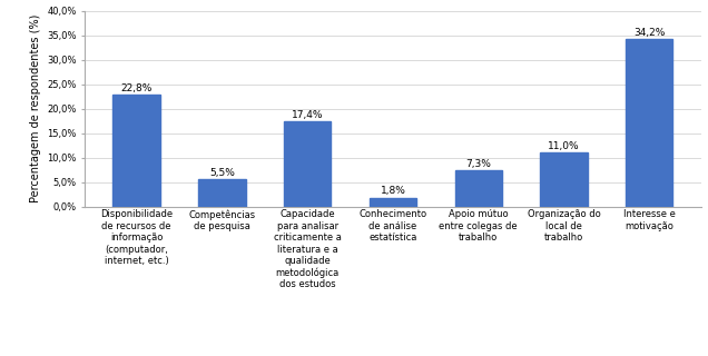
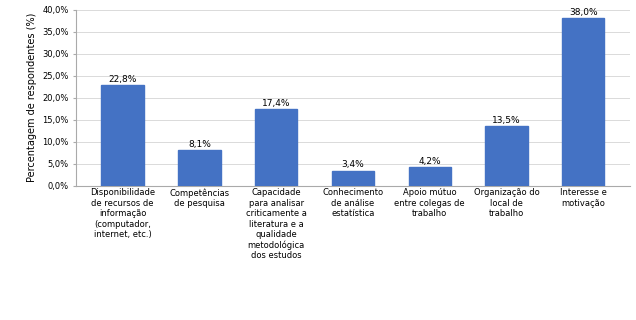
Competências de pesquisa: 5,5% -> 8,1%
Conhecimento de análise estatística: 1,8% -> 3,4%
Apoio mútuo entre colegas de trabalho: 7,3% -> 4,2%
Organização do local de trabalho: 11,0% -> 13,5%
Interesse e motivação: 34,2% -> 38,0%
